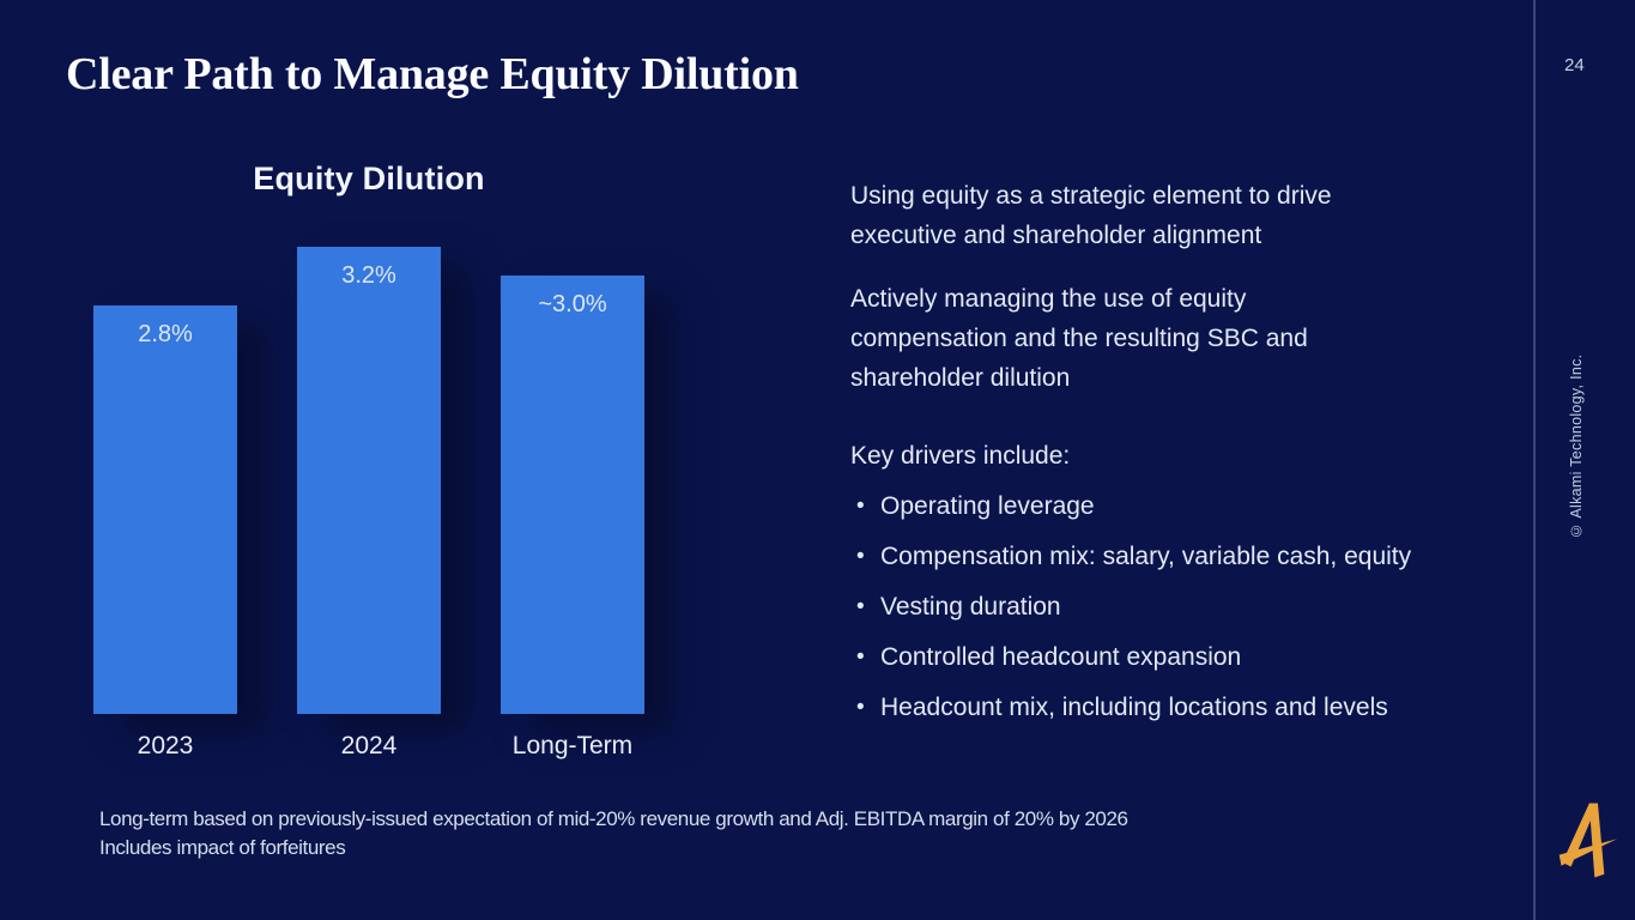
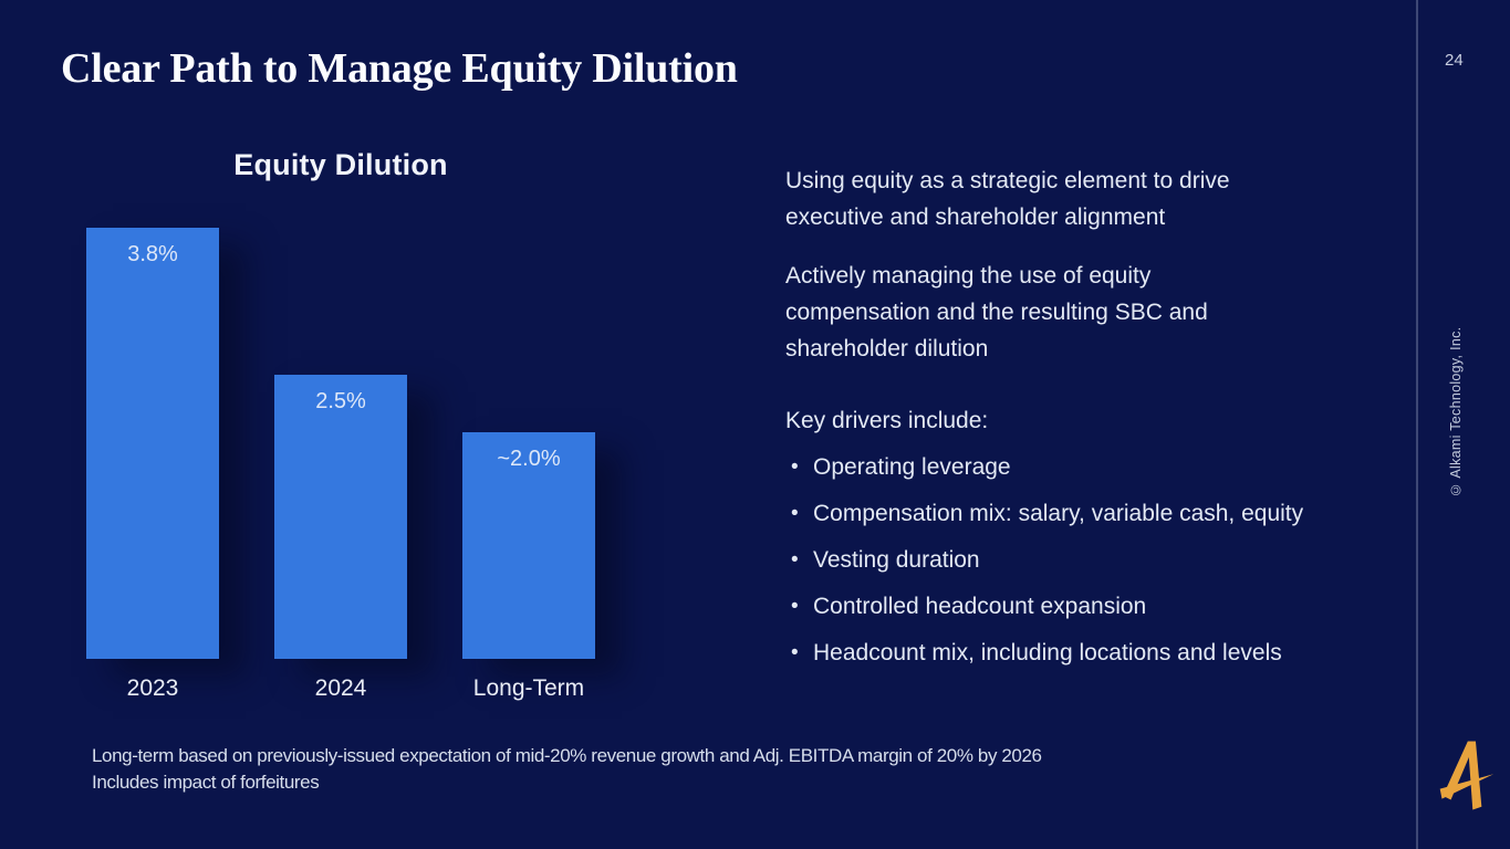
2023: 2.8% -> 3.8%
2024: 3.2% -> 2.5%
Long-Term: 3.0 -> 2.0
